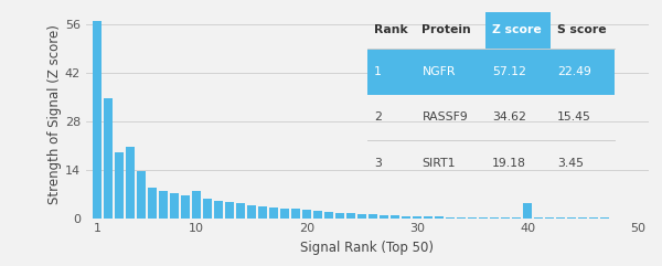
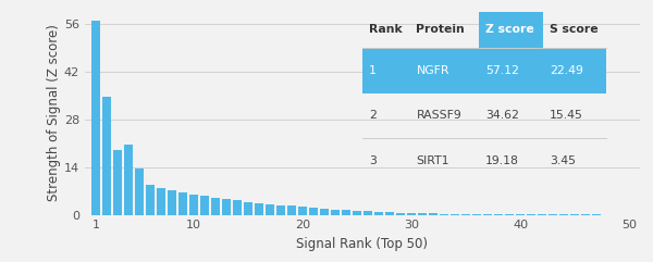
10: 8.0 -> 6.0
40: 4.5 -> 0.1
